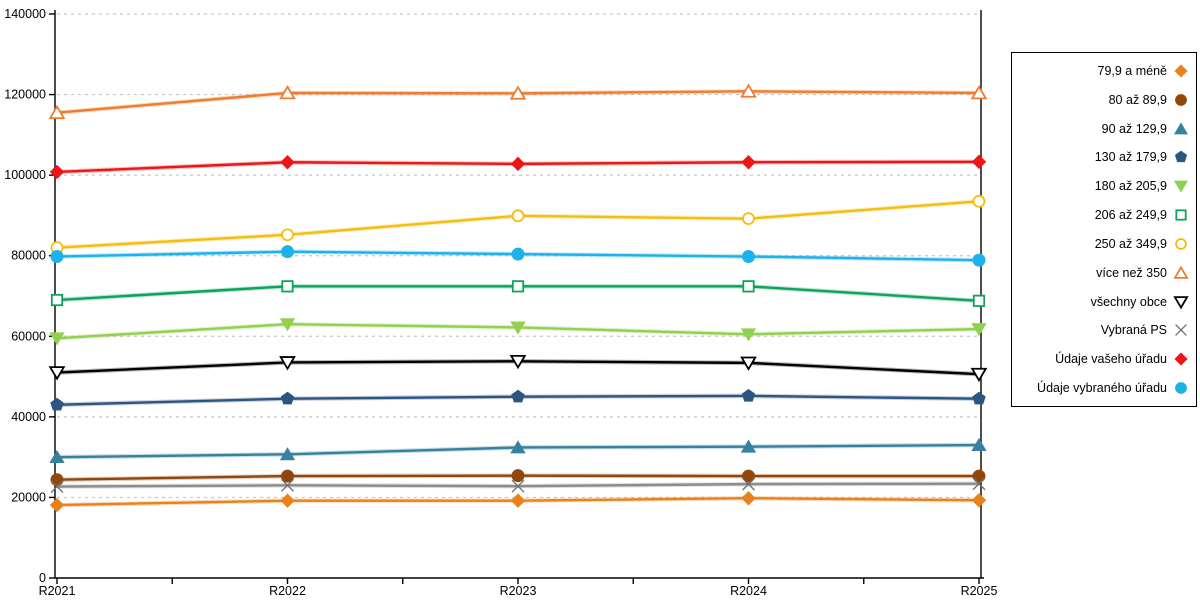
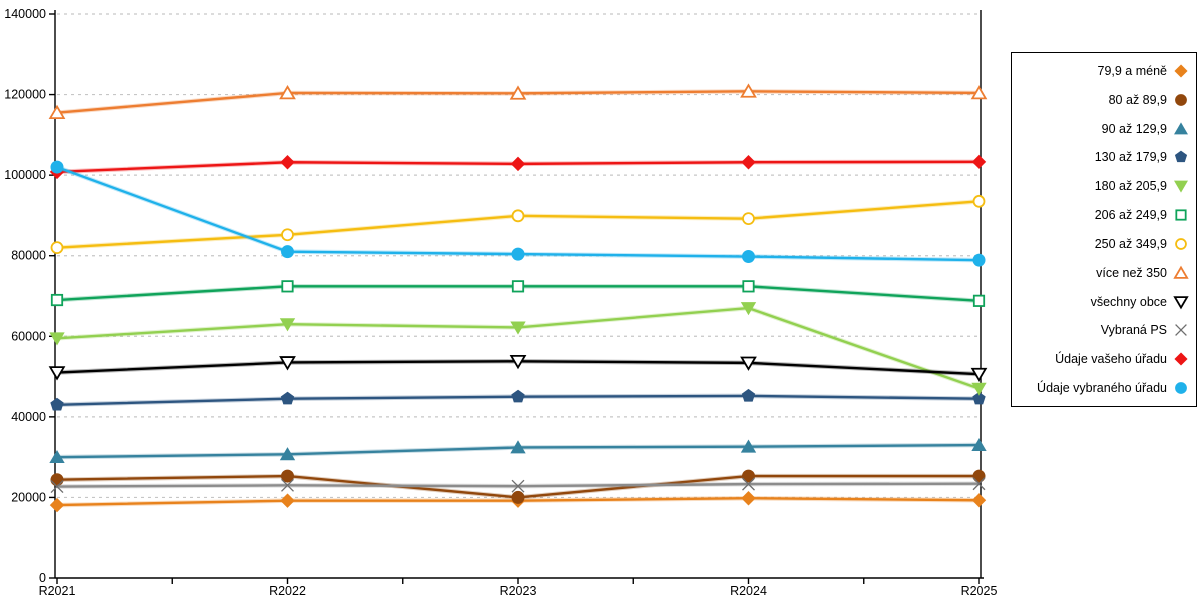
Údaje vybraného úřadu/R2021: 80000 -> 102000
80 až 89,9/R2023: 25000 -> 20000
180 až 205,9/R2024: 60000 -> 67000
180 až 205,9/R2025: 62000 -> 47000
